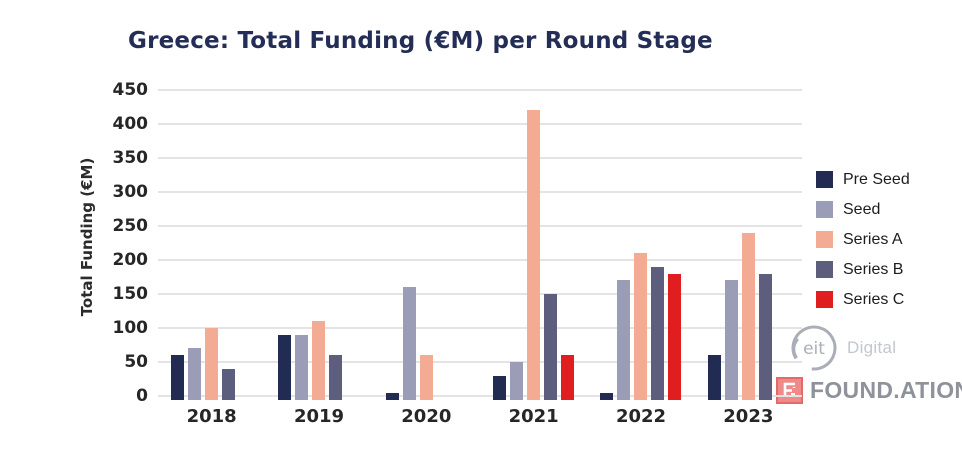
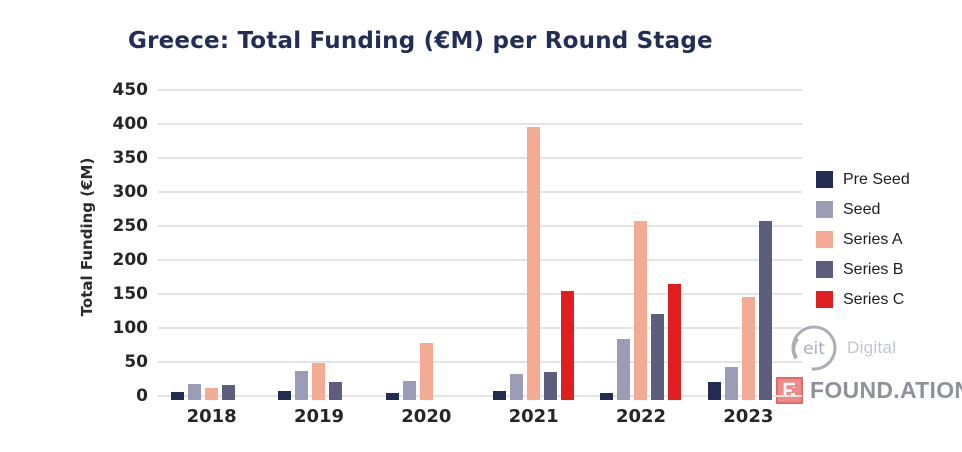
Pre Seed/2018: 60 -> 10
Seed/2018: 70 -> 20
Series A/2018: 100 -> 10
Series B/2018: 40 -> 20
Pre Seed/2019: 90 -> 10
Seed/2019: 90 -> 40
Series A/2019: 110 -> 50
Series B/2019: 60 -> 20
Seed/2020: 160 -> 20
Series A/2020: 60 -> 80
Pre Seed/2021: 30 -> 10
Seed/2021: 50 -> 30
Series A/2021: 420 -> 400
Series B/2021: 150 -> 40
Series C/2021: 60 -> 160
Seed/2022: 170 -> 80
Series A/2022: 210 -> 260
Series B/2022: 190 -> 120
Series C/2022: 180 -> 160
Pre Seed/2023: 60 -> 20
Seed/2023: 170 -> 40
Series A/2023: 240 -> 140
Series B/2023: 180 -> 260
